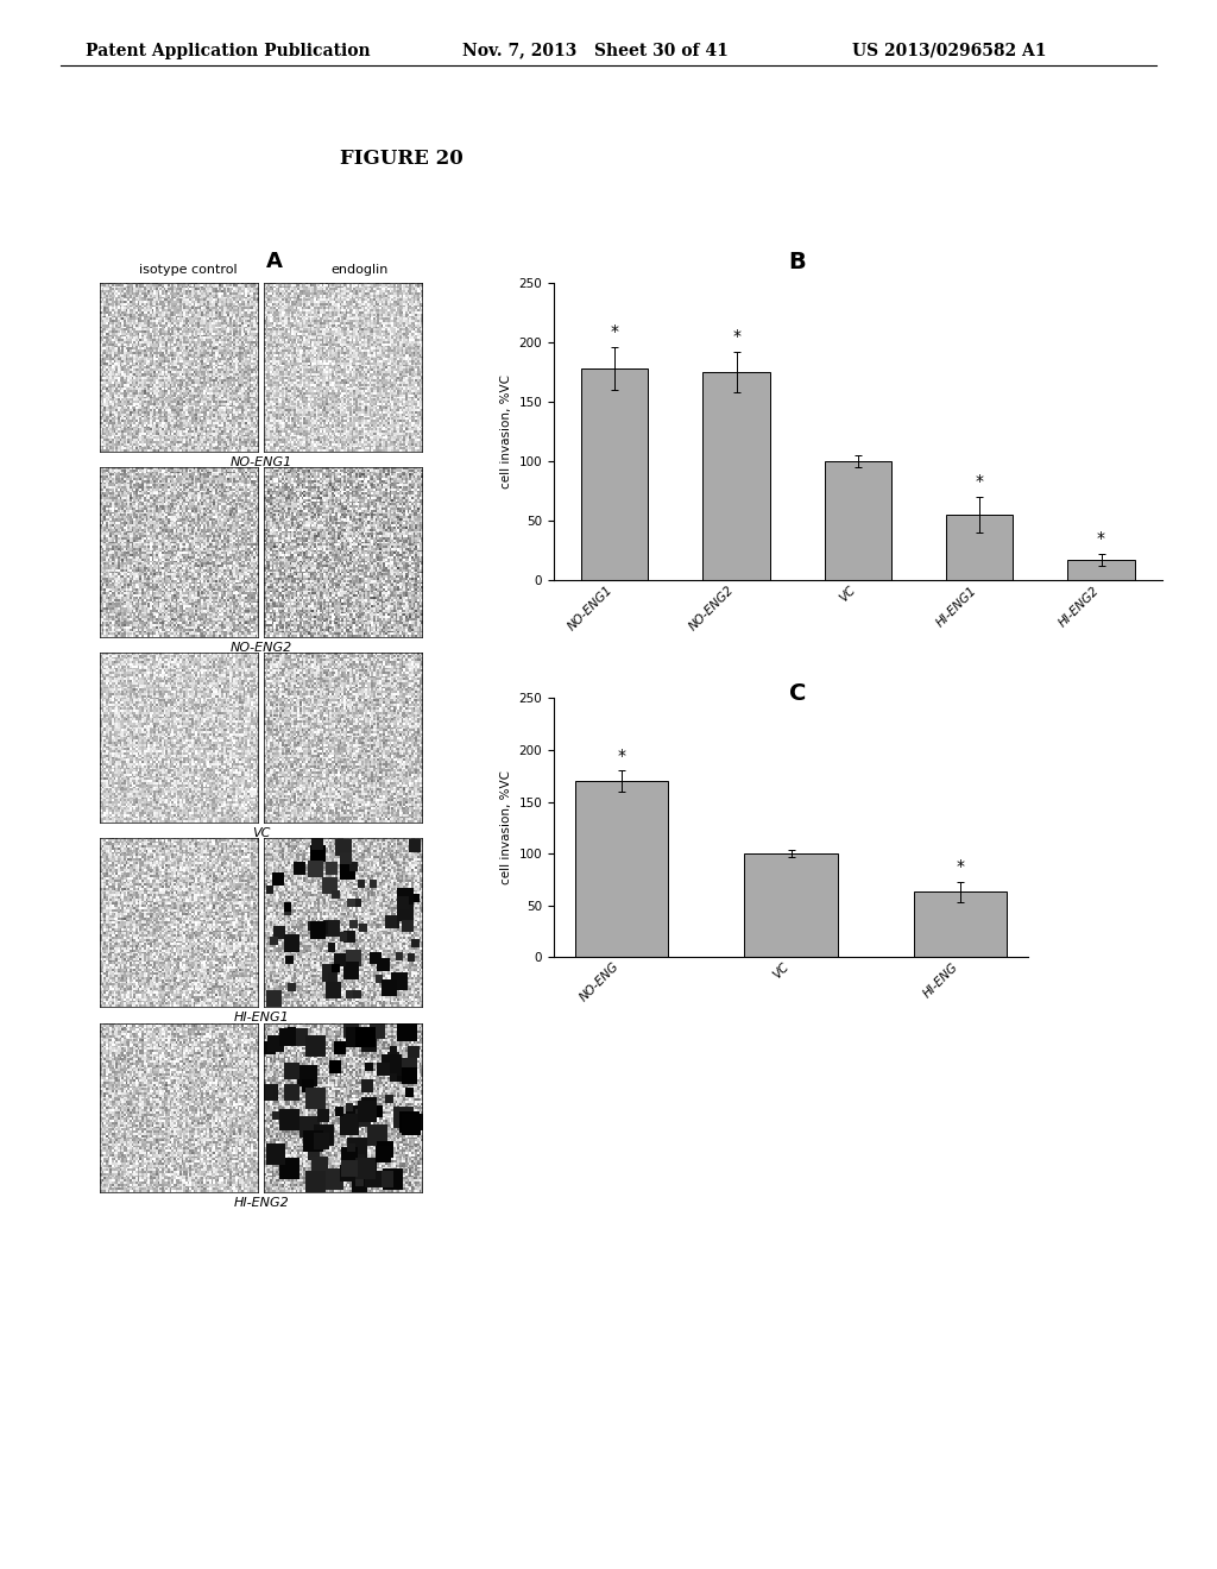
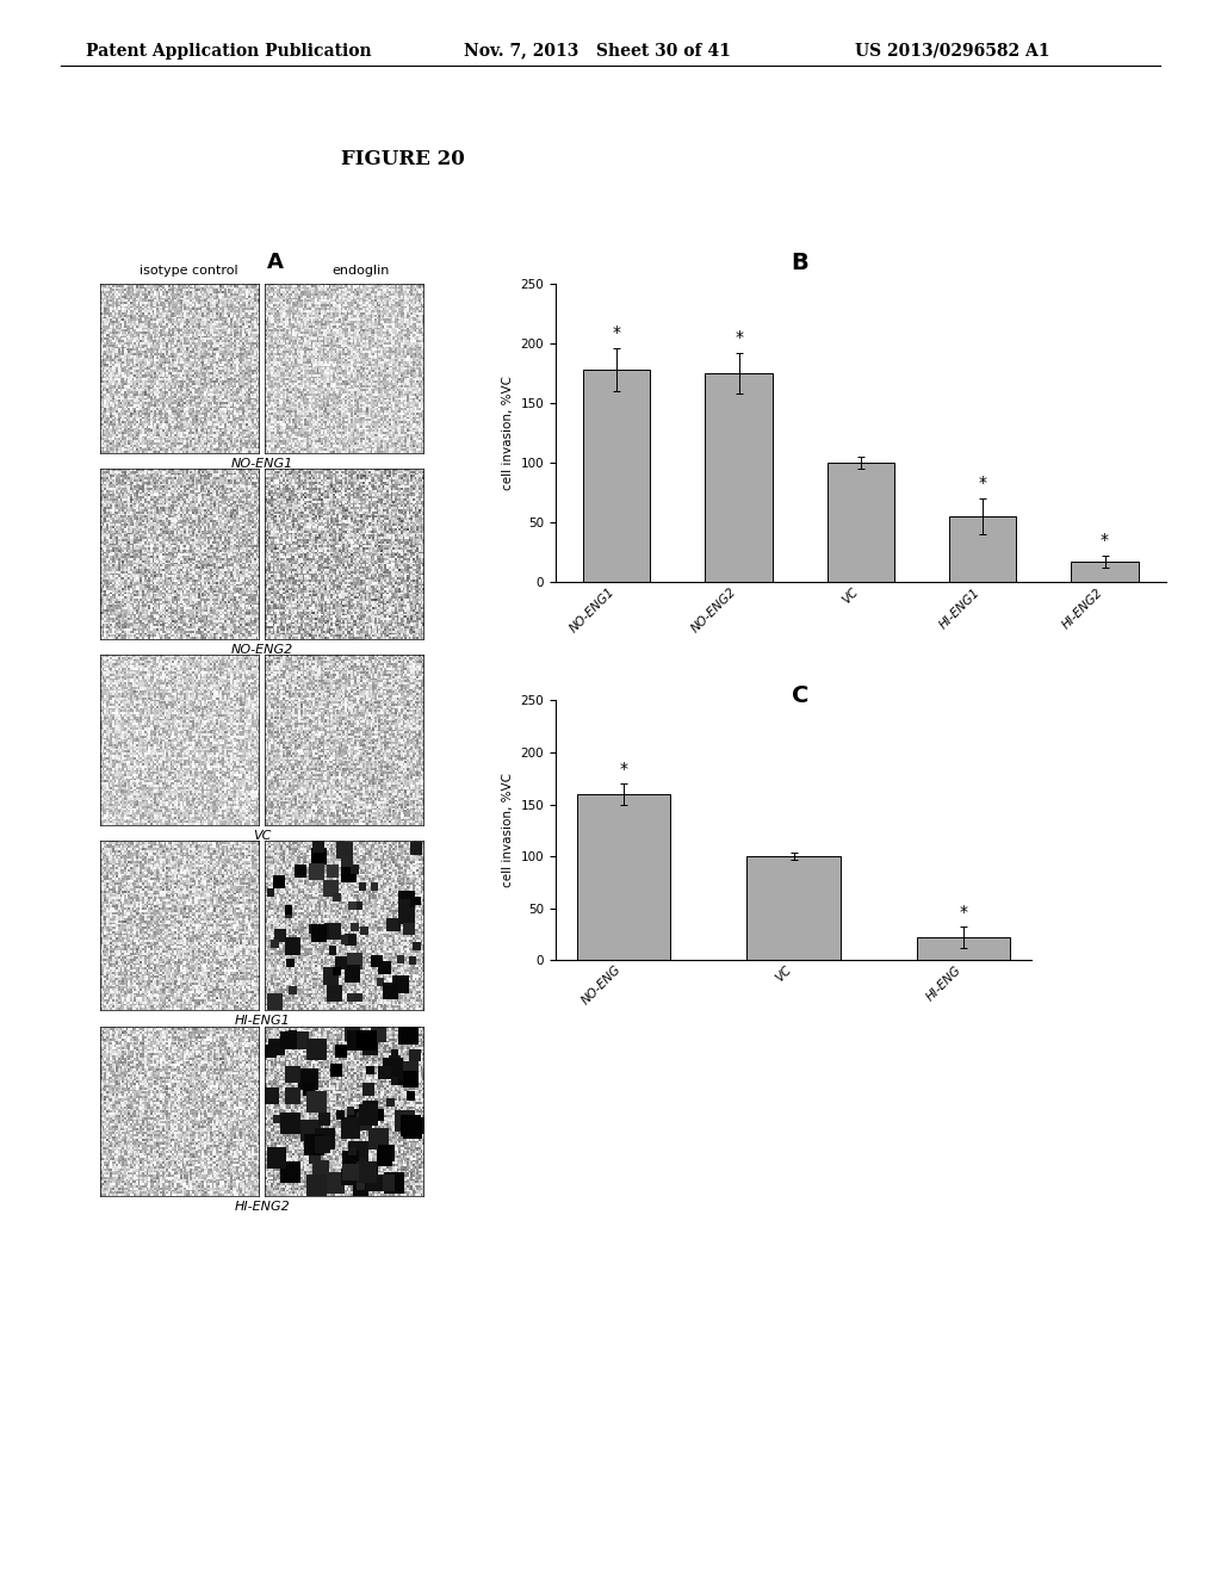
NO-ENG: 170 -> 160
HI-ENG: 63 -> 22
